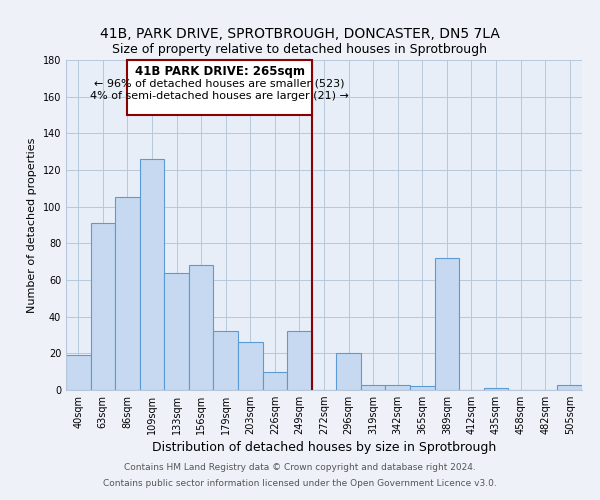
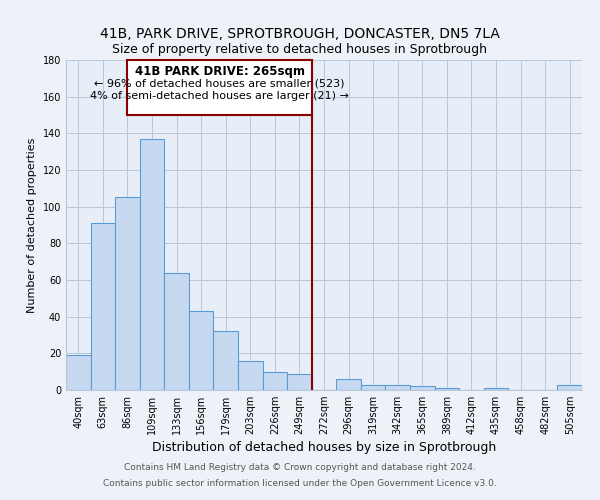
109sqm: 126 -> 137
156sqm: 68 -> 43
203sqm: 26 -> 16
249sqm: 32 -> 9
296sqm: 20 -> 6
389sqm: 72 -> 1
